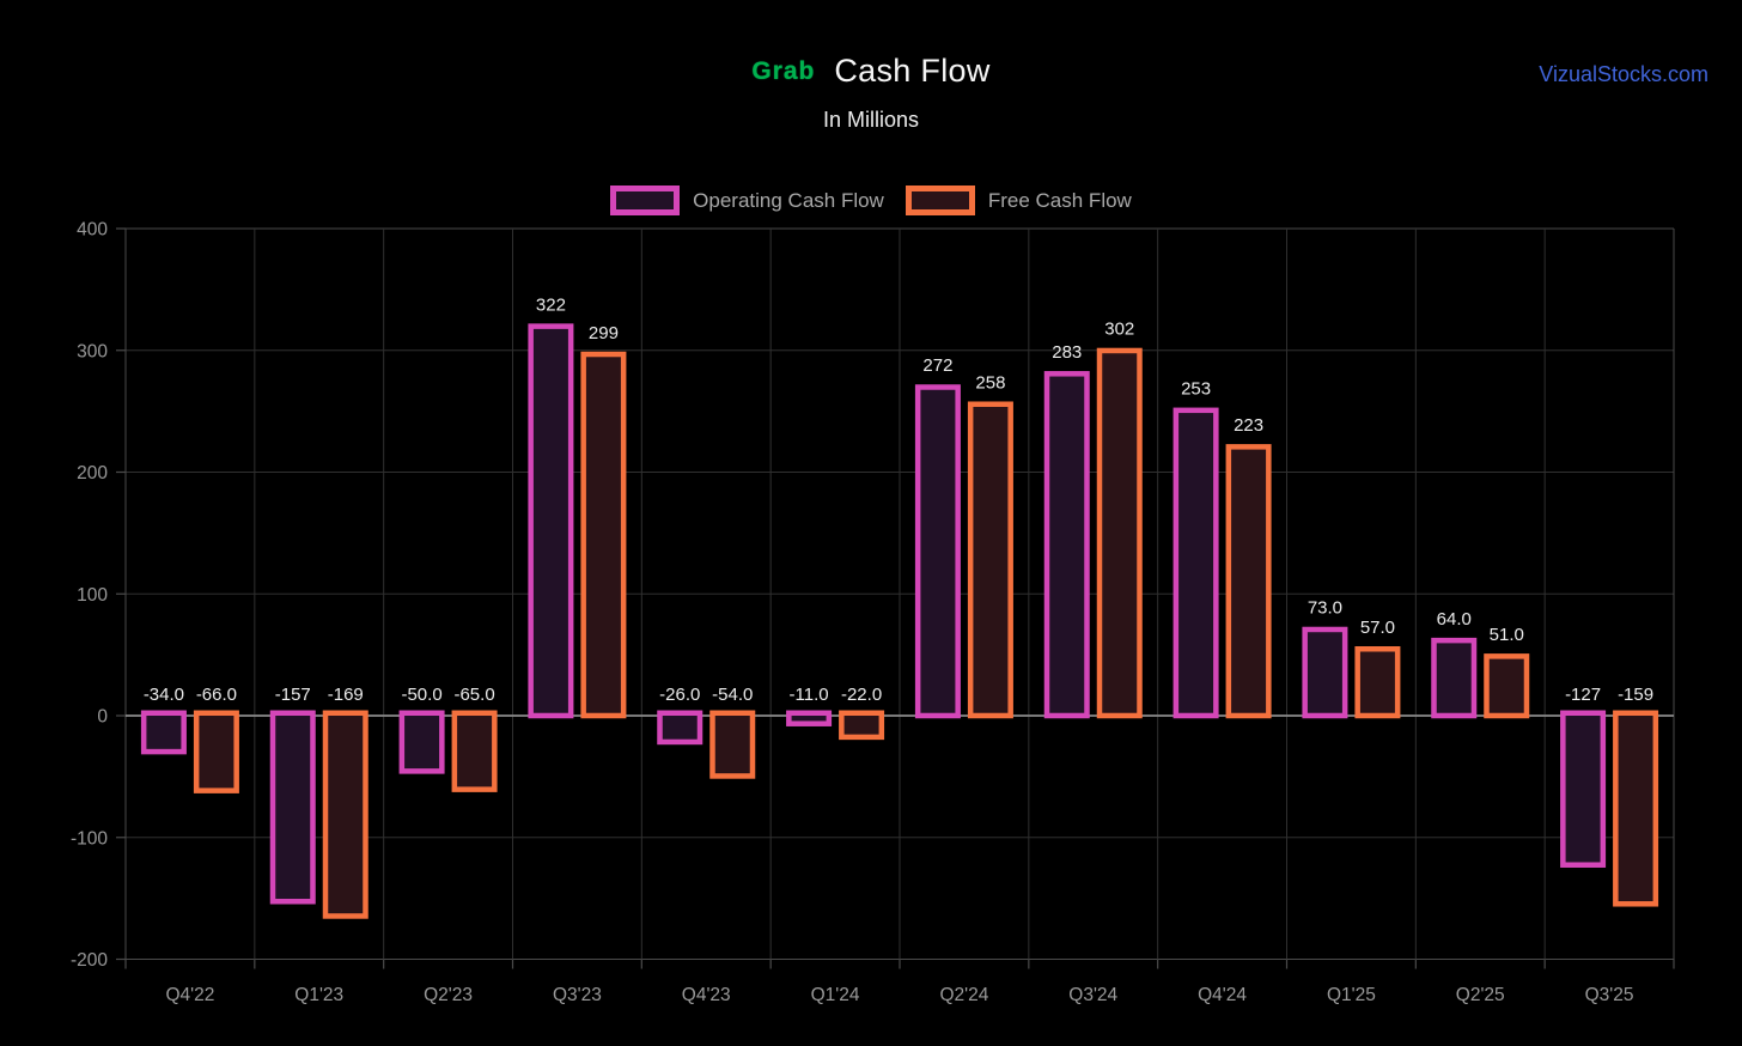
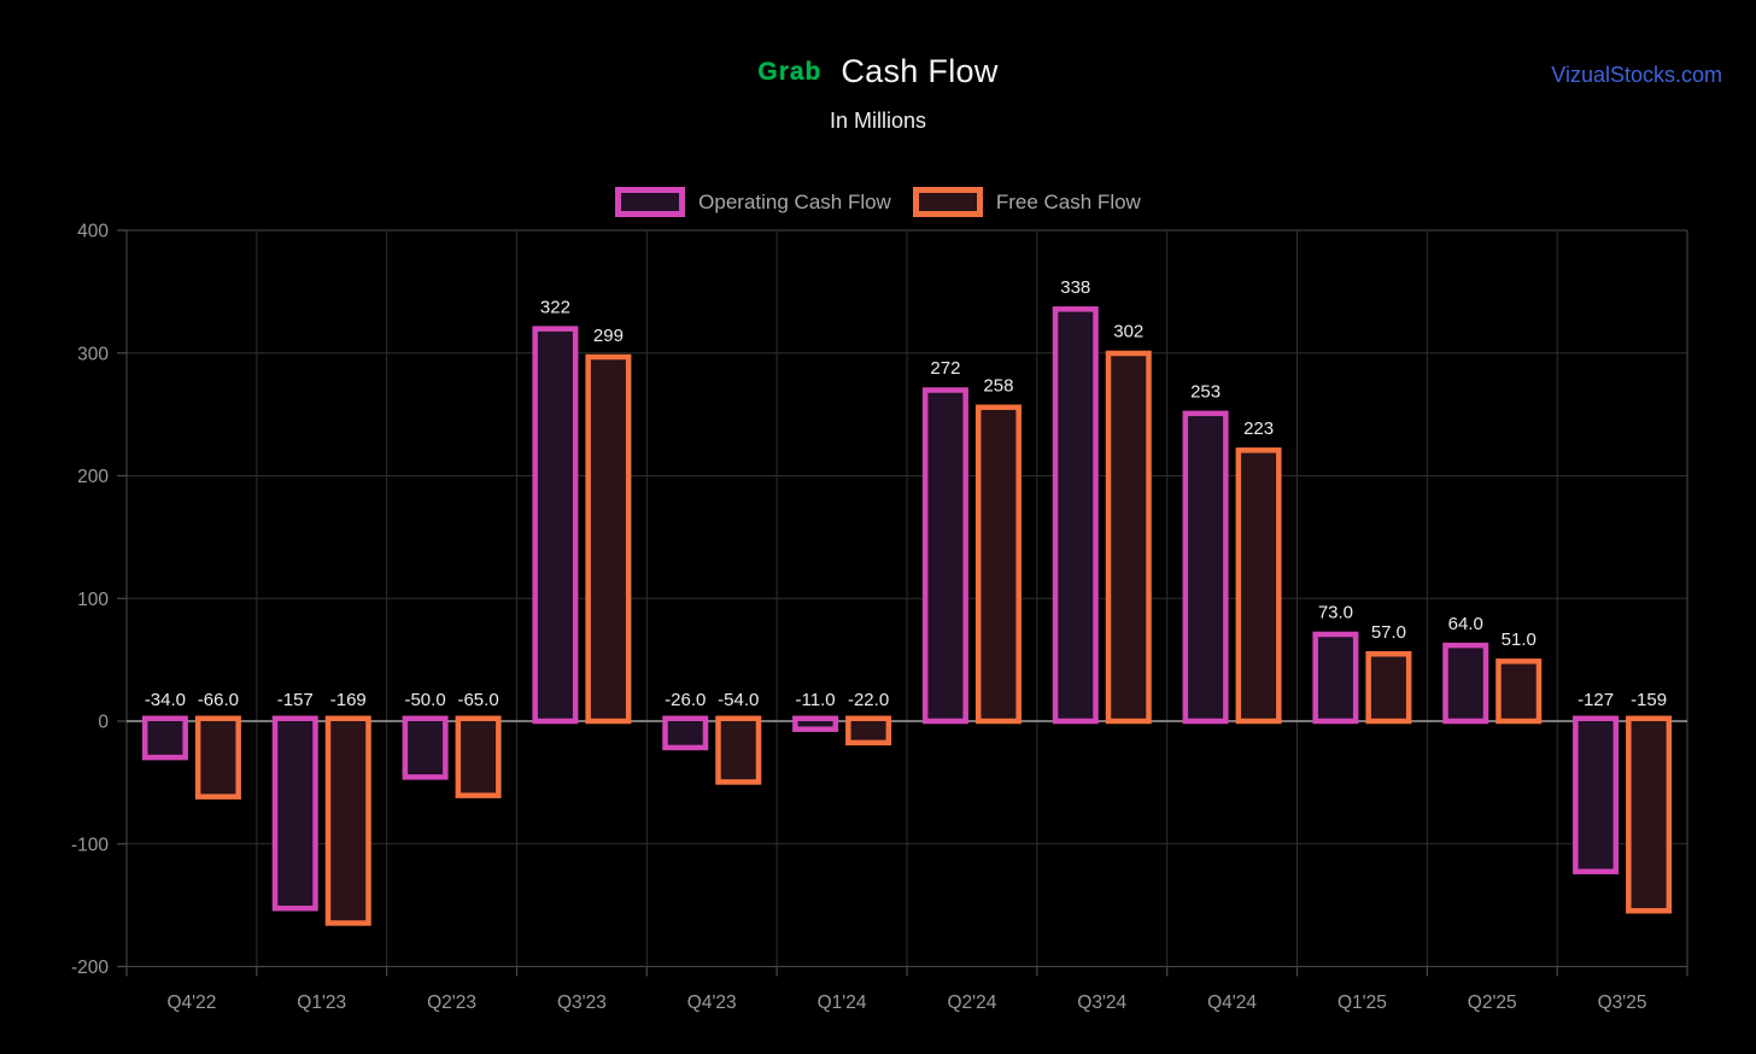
Operating Cash Flow/Q3'24: 283 -> 338
